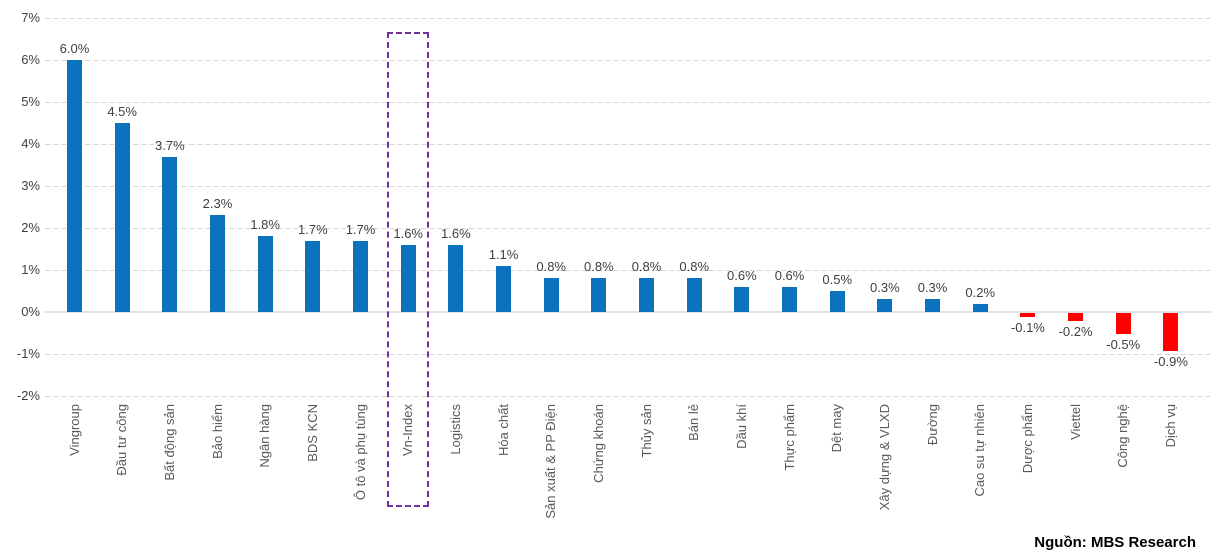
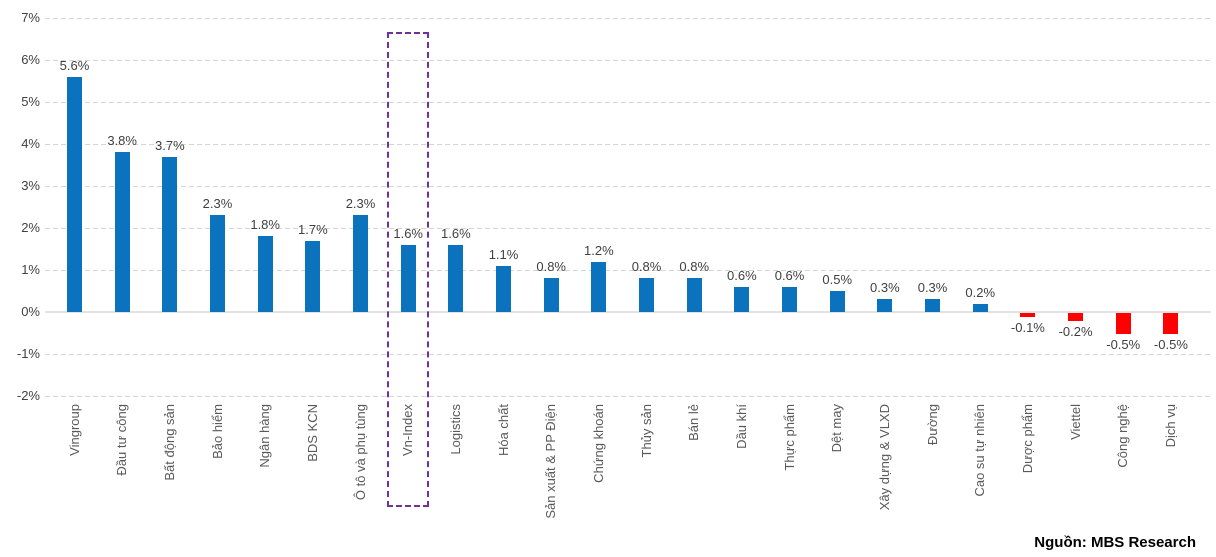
Vingroup: 6.0% -> 5.6%
Đầu tư công: 4.5% -> 3.8%
Ô tô và phụ tùng: 1.7% -> 2.3%
Chứng khoán: 0.8% -> 1.2%
Dịch vụ: -0.9% -> -0.5%
